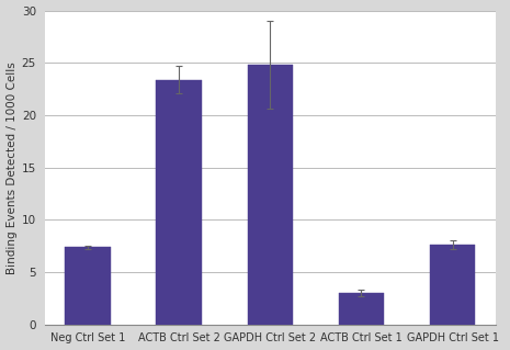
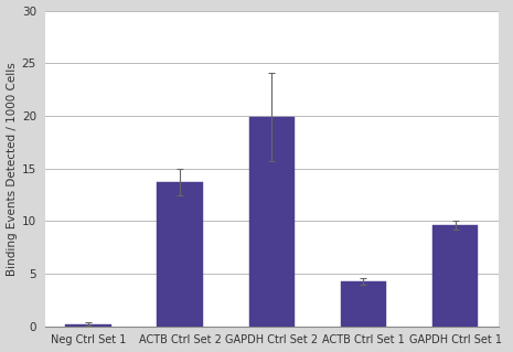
Neg Ctrl Set 1: 7.4 -> 0.2
ACTB Ctrl Set 2: 23.4 -> 13.7
GAPDH Ctrl Set 2: 24.8 -> 19.9
ACTB Ctrl Set 1: 3.0 -> 4.3
GAPDH Ctrl Set 1: 7.6 -> 9.6
